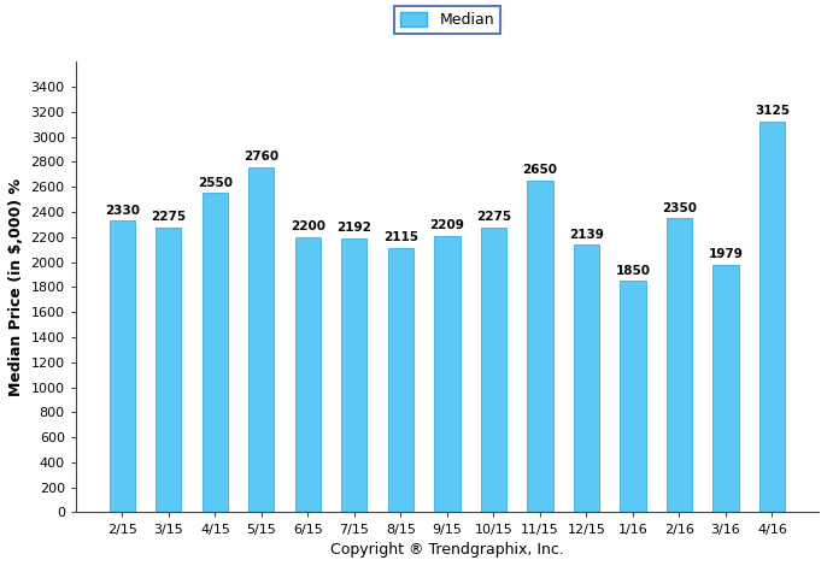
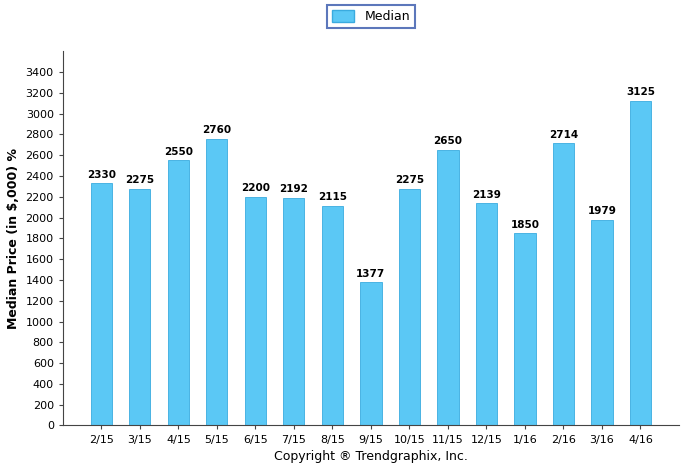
9/15: 2209 -> 1377
2/16: 2350 -> 2714
